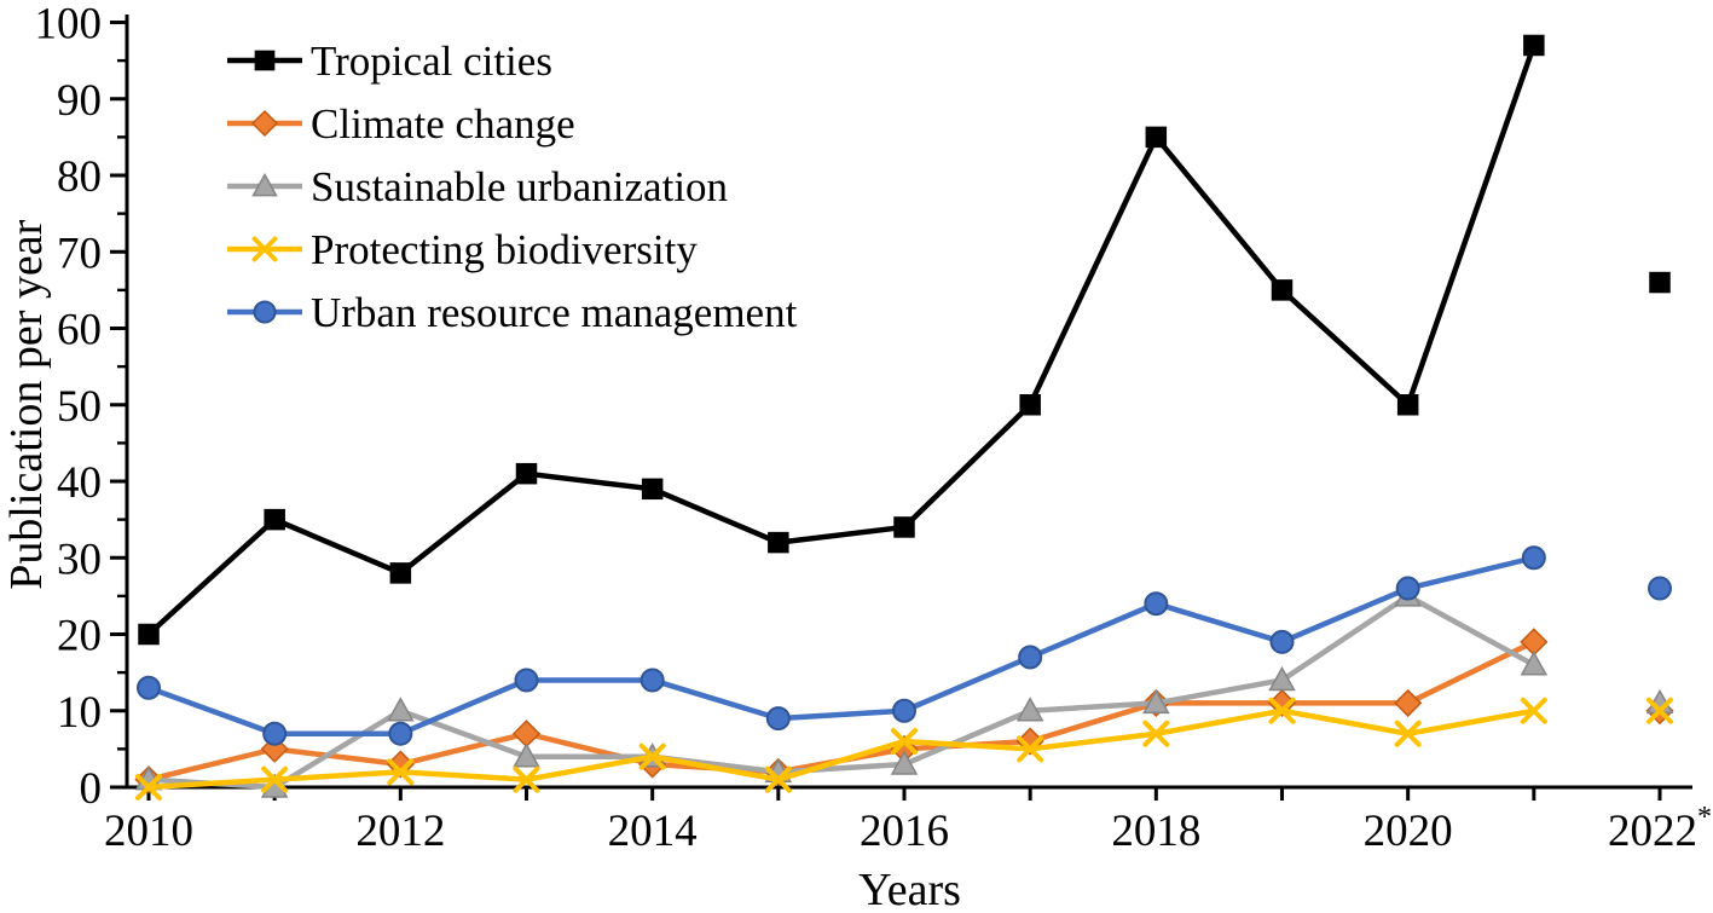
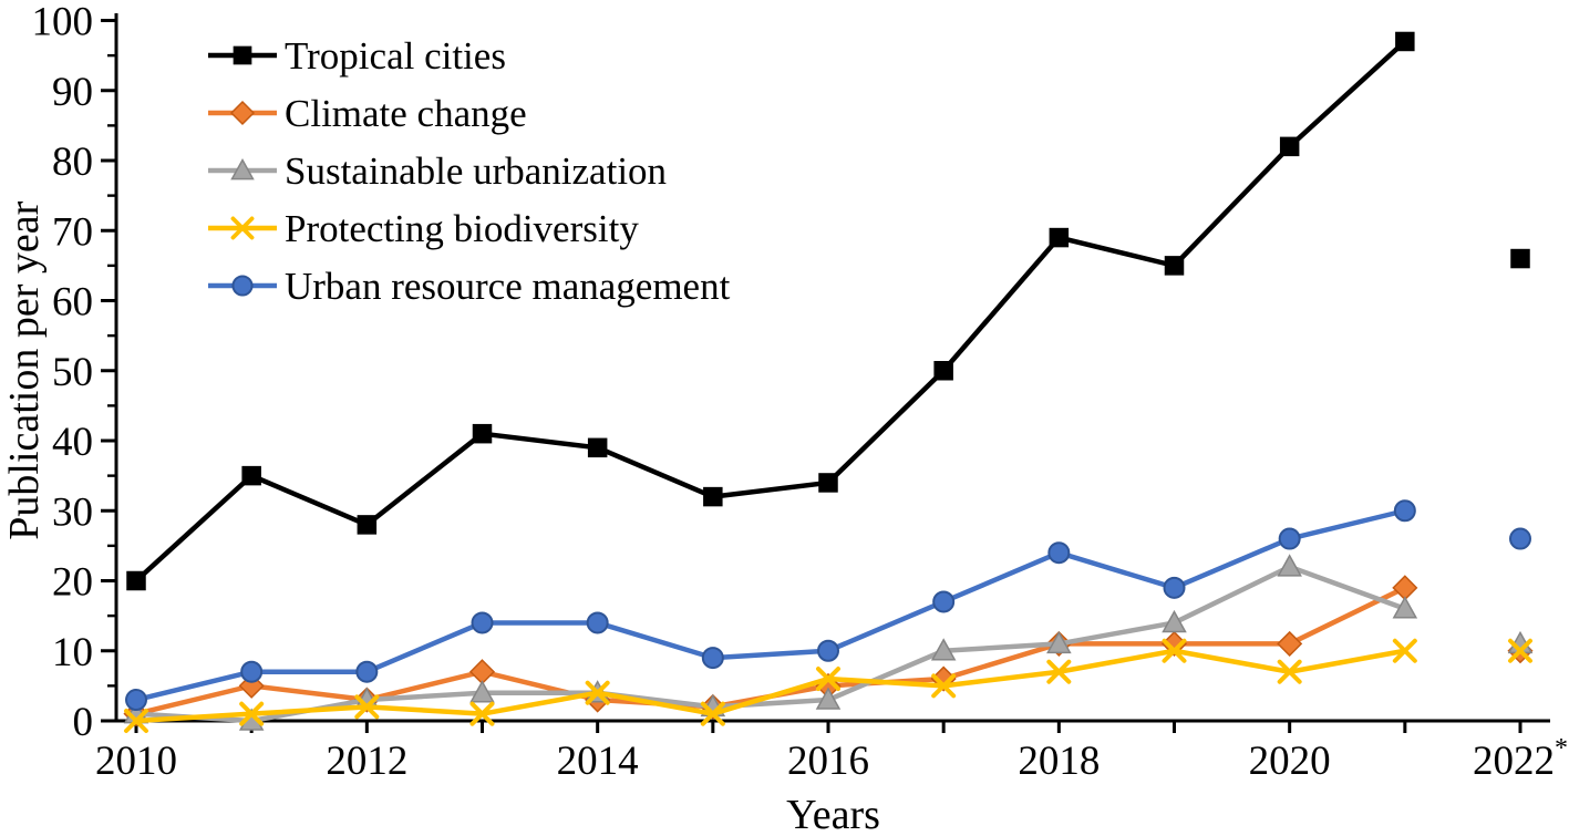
Urban resource management/2010: 13 -> 3
Sustainable urbanization/2012: 10 -> 3
Tropical cities/2018: 85 -> 69
Tropical cities/2020: 50 -> 82
Sustainable urbanization/2020: 25 -> 22
